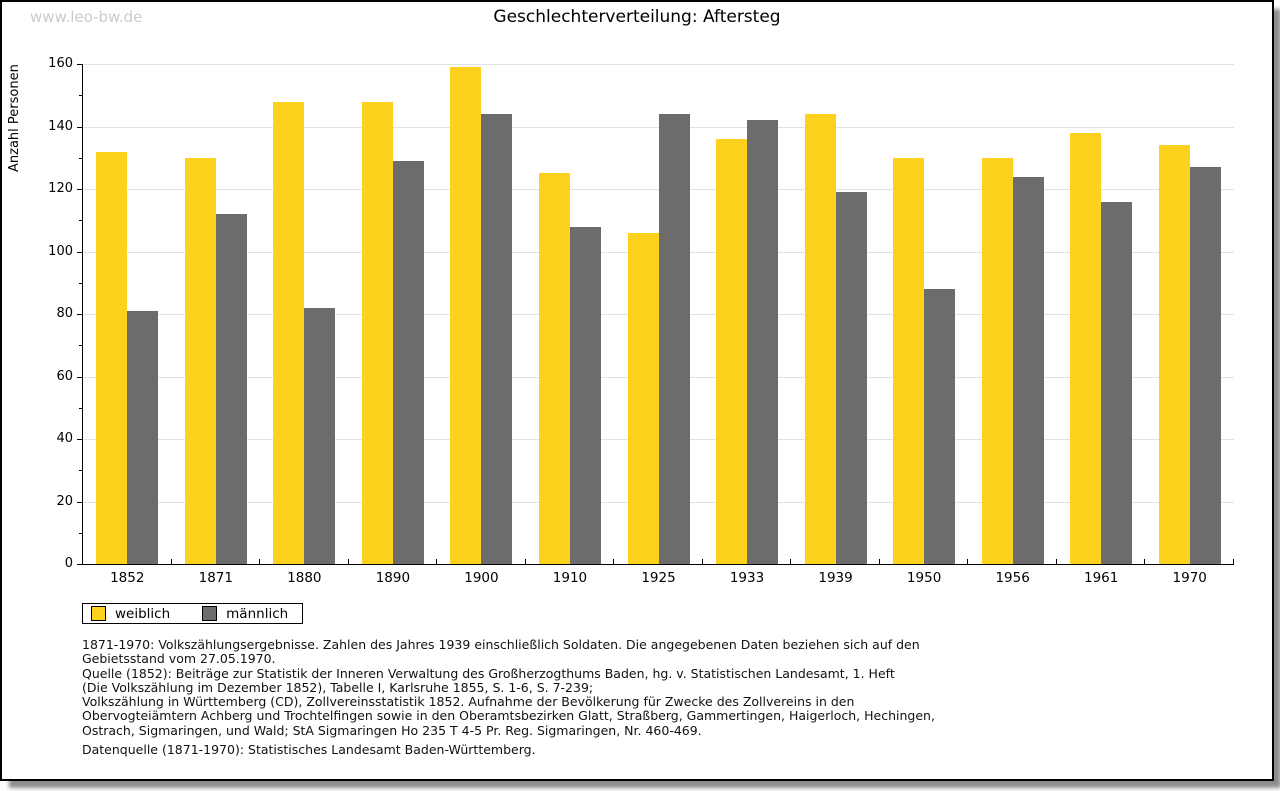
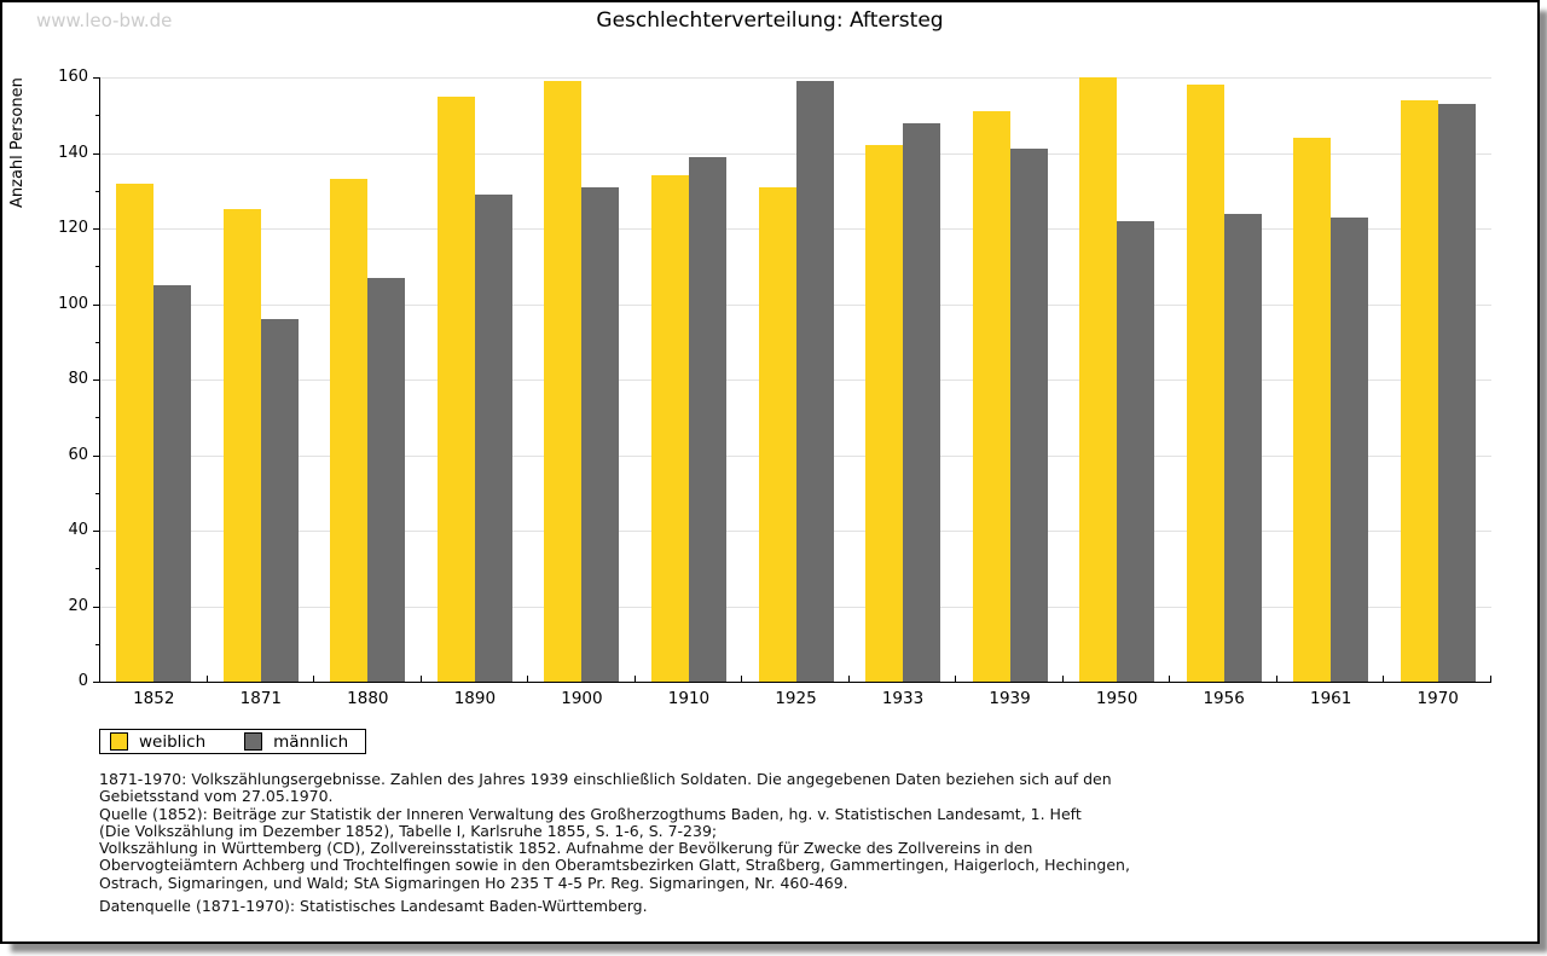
männlich/1852: 81 -> 105
weiblich/1871: 130 -> 125
männlich/1871: 112 -> 96
weiblich/1880: 148 -> 133
männlich/1880: 82 -> 107
weiblich/1890: 148 -> 155
männlich/1900: 144 -> 131
weiblich/1910: 125 -> 134
männlich/1910: 108 -> 139
weiblich/1925: 106 -> 131
männlich/1925: 144 -> 159
weiblich/1933: 136 -> 142
männlich/1933: 142 -> 148
weiblich/1939: 144 -> 151
männlich/1939: 119 -> 141
weiblich/1950: 130 -> 160
männlich/1950: 88 -> 122
weiblich/1956: 130 -> 158
weiblich/1961: 138 -> 144
männlich/1961: 116 -> 123
weiblich/1970: 134 -> 154
männlich/1970: 127 -> 153
